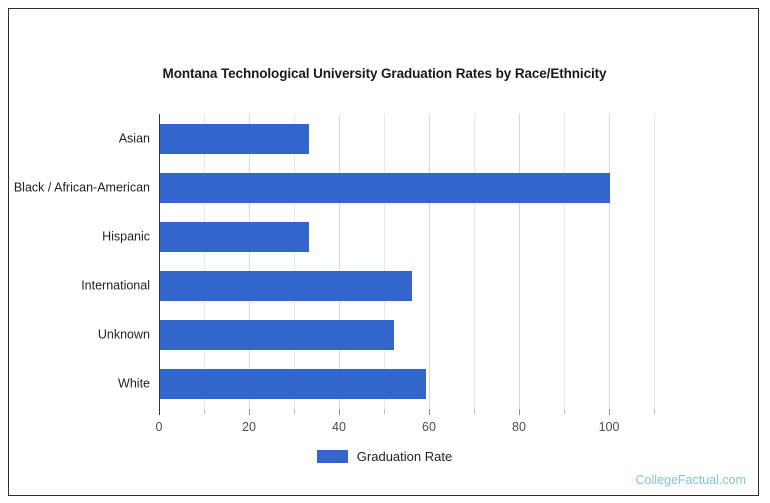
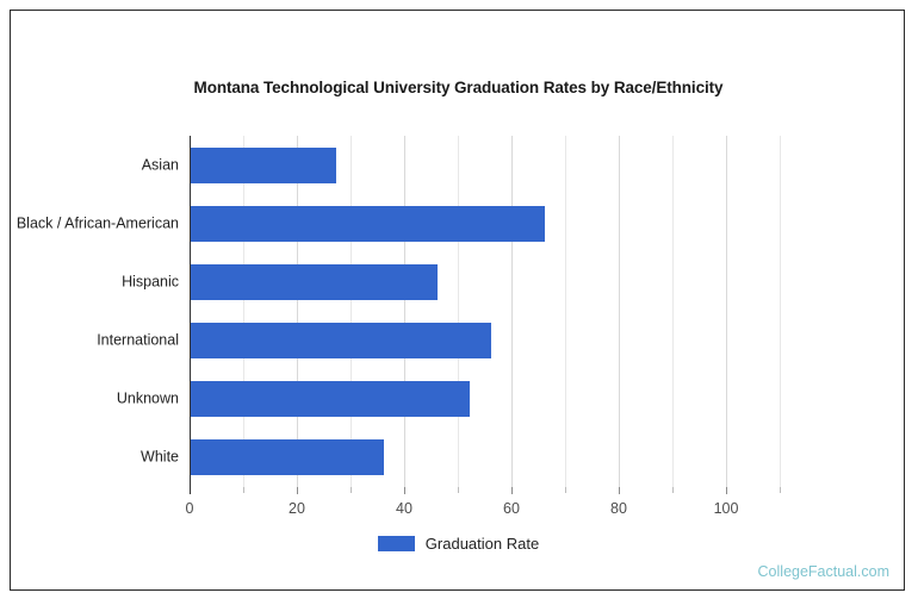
Asian: 33 -> 27
Black / African-American: 100 -> 66
Hispanic: 33 -> 46
White: 59 -> 36
